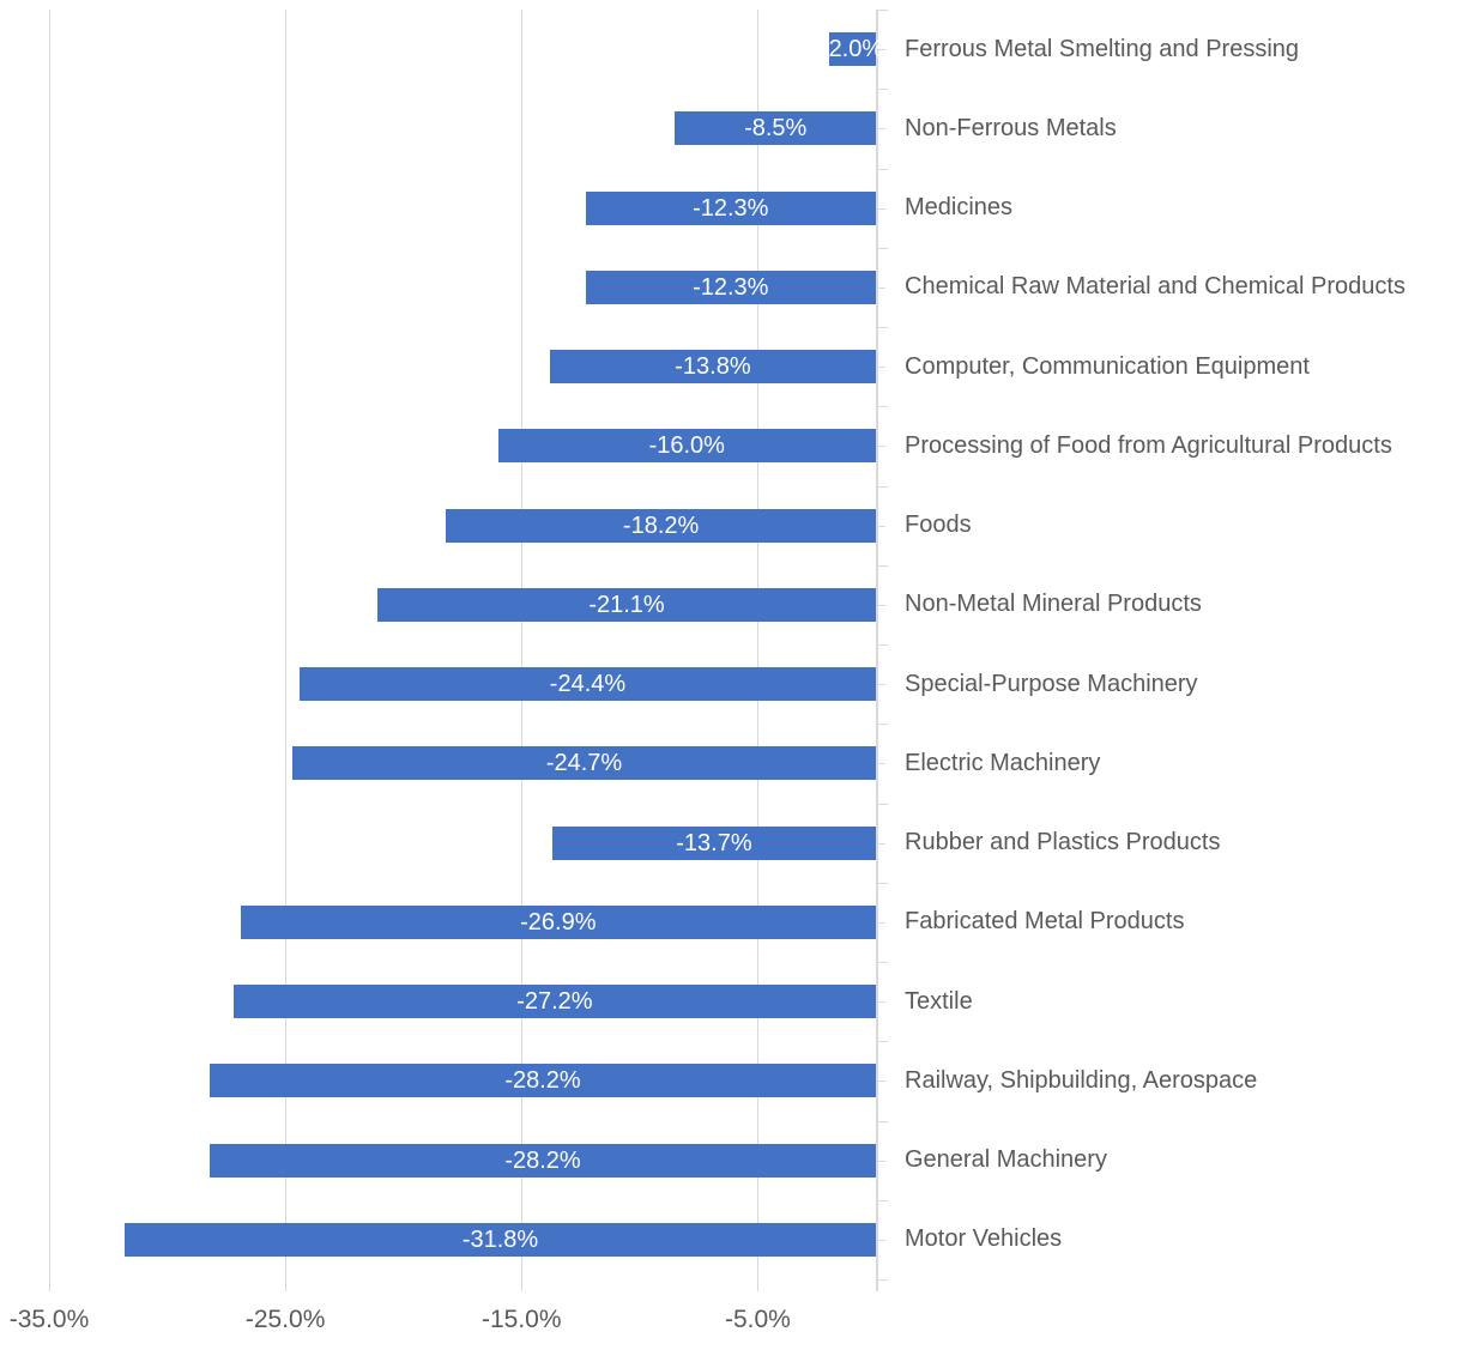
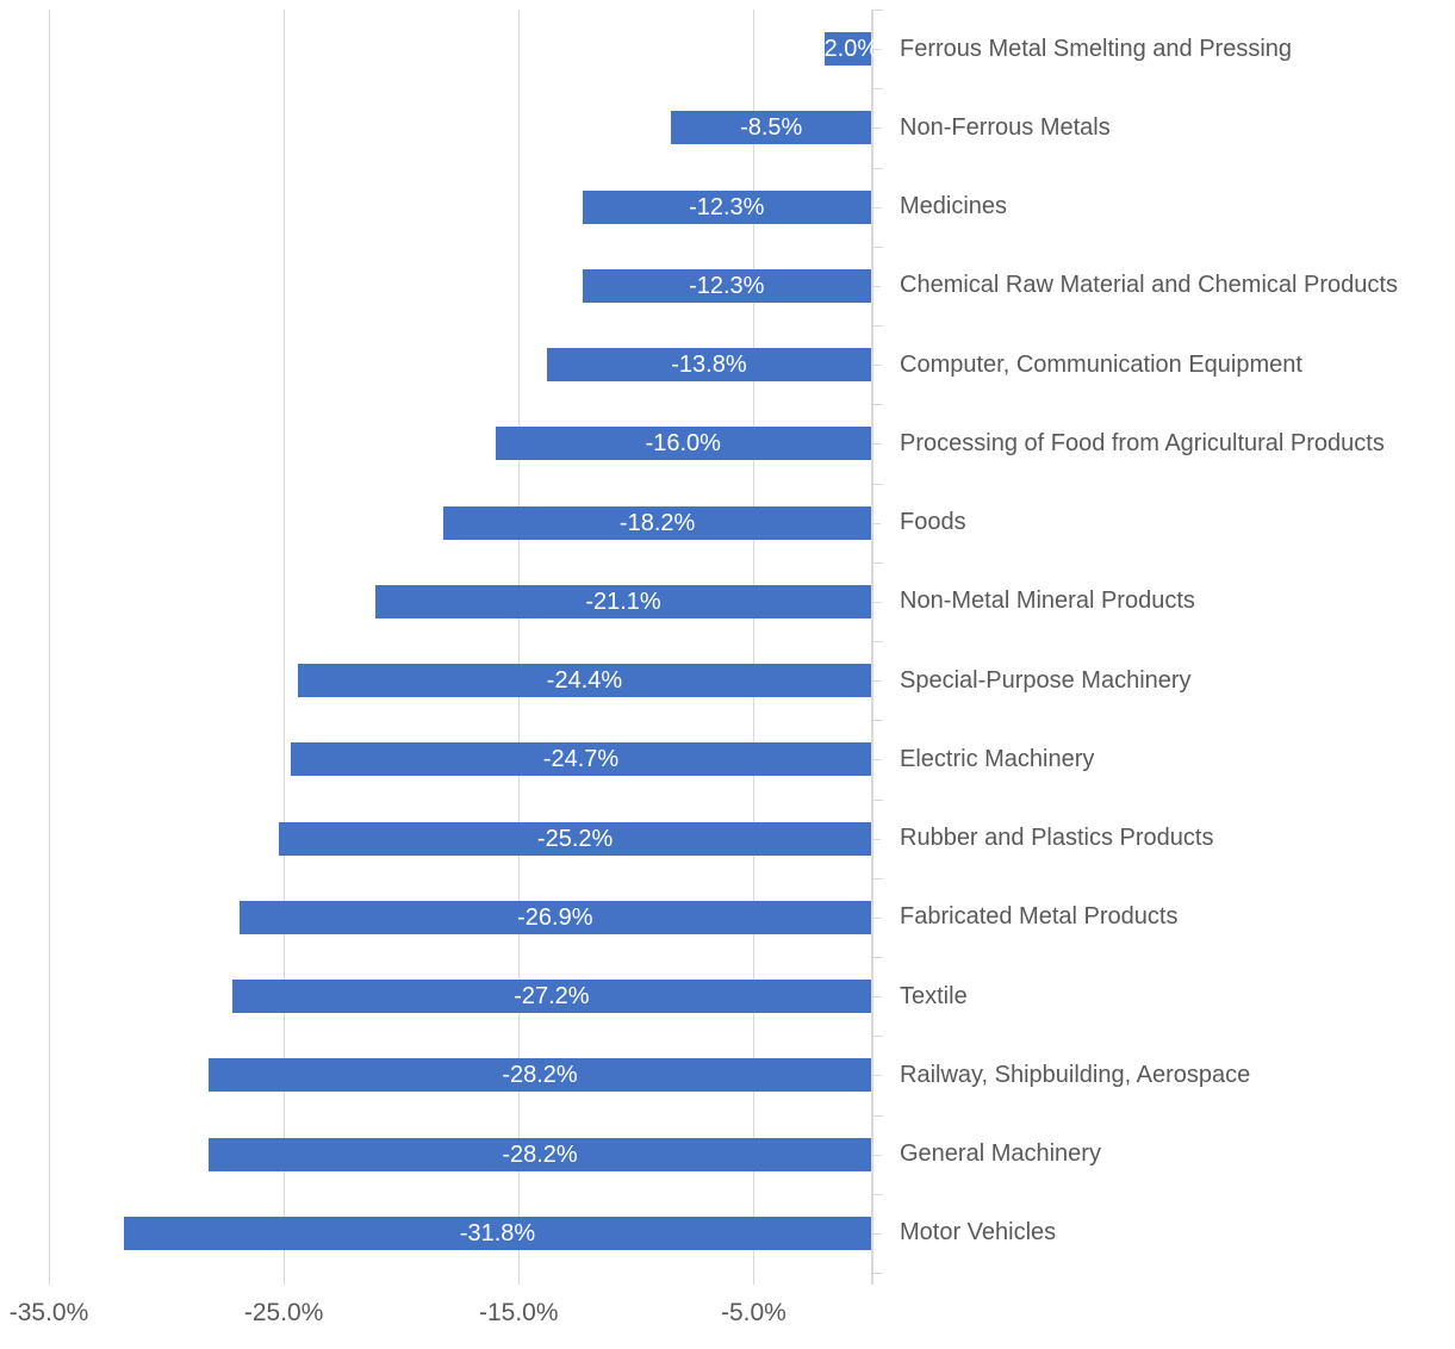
Rubber and Plastics Products: -13.7% -> -25.2%
